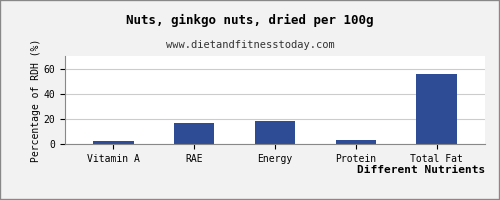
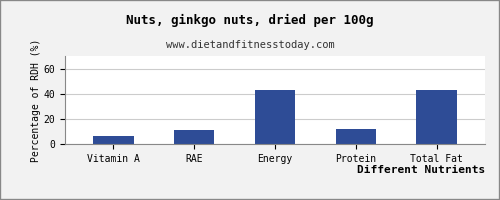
Vitamin A: 2 -> 6
RAE: 17 -> 11
Energy: 18 -> 43
Protein: 3 -> 12
Total Fat: 56 -> 43
